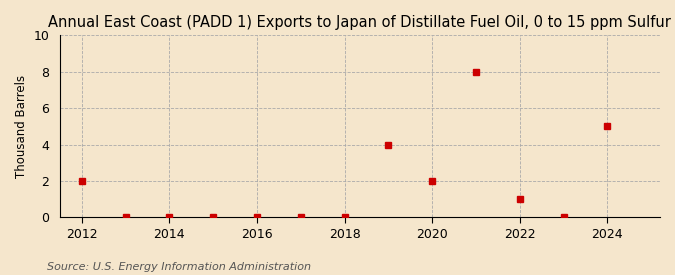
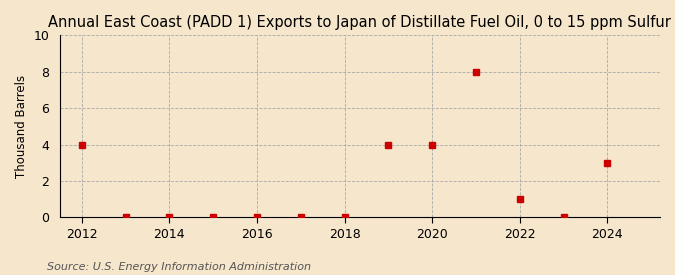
2012: 2 -> 4
2020: 2 -> 4
2024: 5 -> 3
